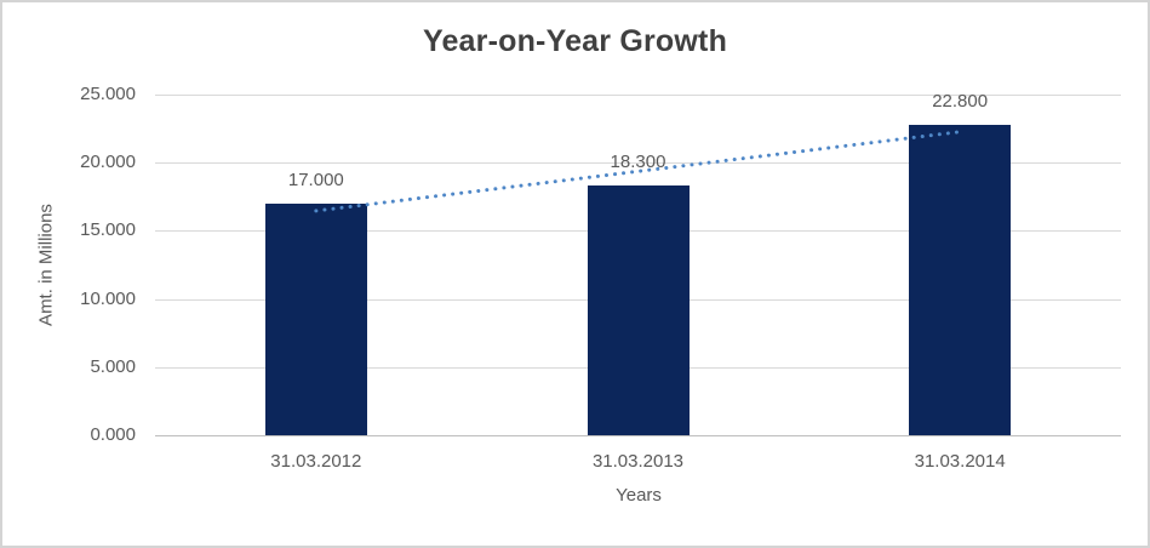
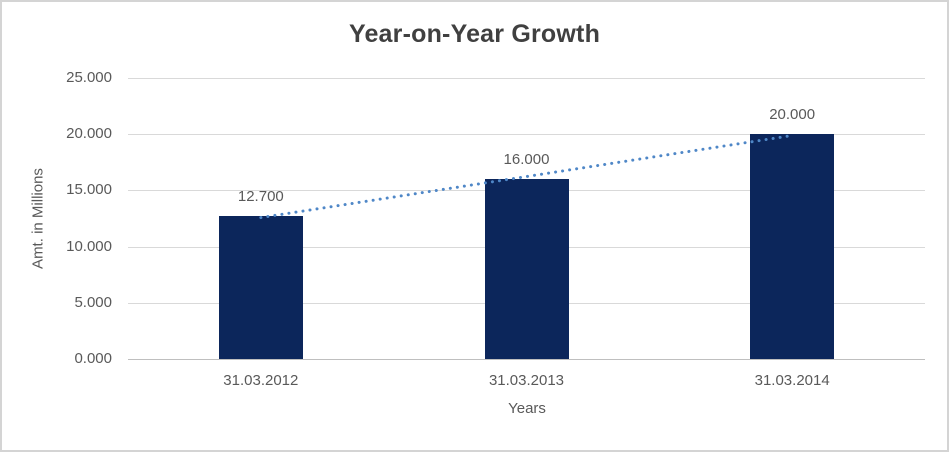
31.03.2012: 17.000 -> 12.700
31.03.2013: 18.300 -> 16.000
31.03.2014: 22.800 -> 20.000
